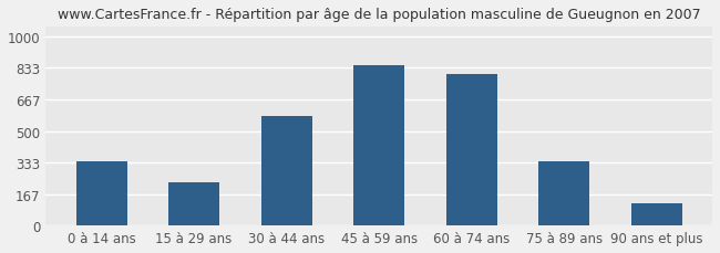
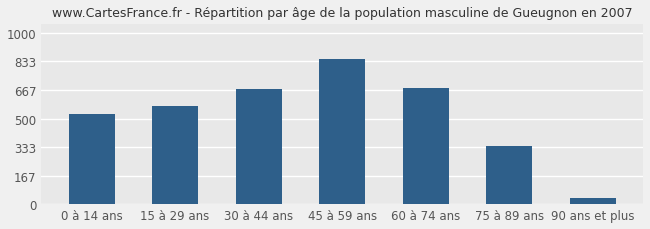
0 à 14 ans: 340 -> 520
15 à 29 ans: 230 -> 580
30 à 44 ans: 580 -> 680
60 à 74 ans: 800 -> 680
90 ans et plus: 120 -> 40
